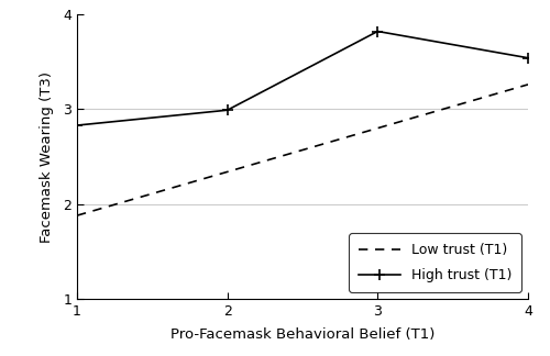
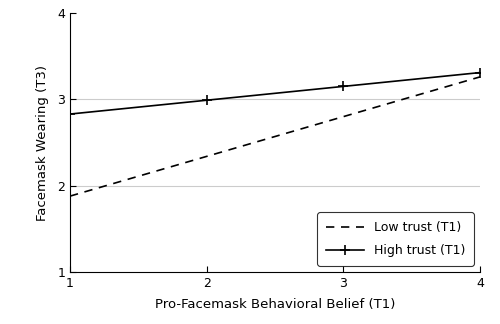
3: 3.82 -> 3.15
4: 3.54 -> 3.31
